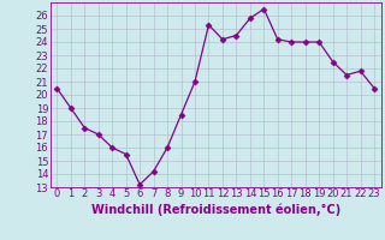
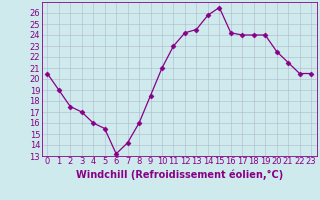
11: 25.3 -> 23.0
22: 21.8 -> 20.5
